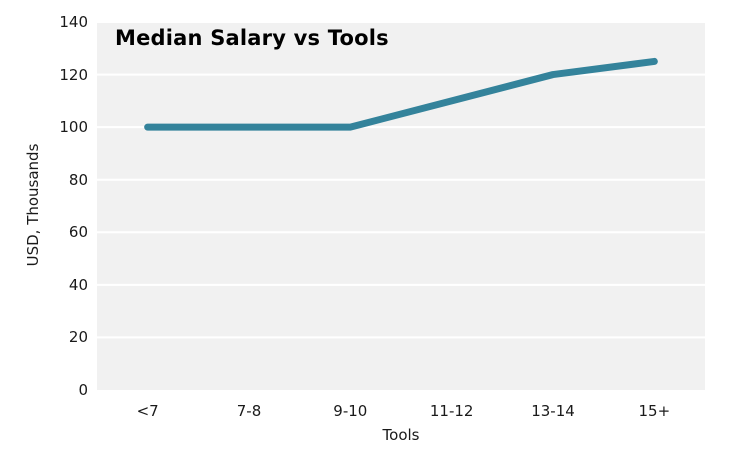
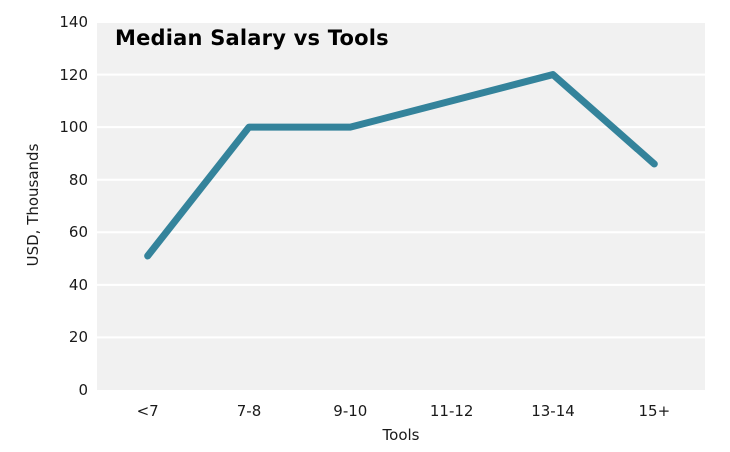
<7: 100 -> 51
15+: 125 -> 86
